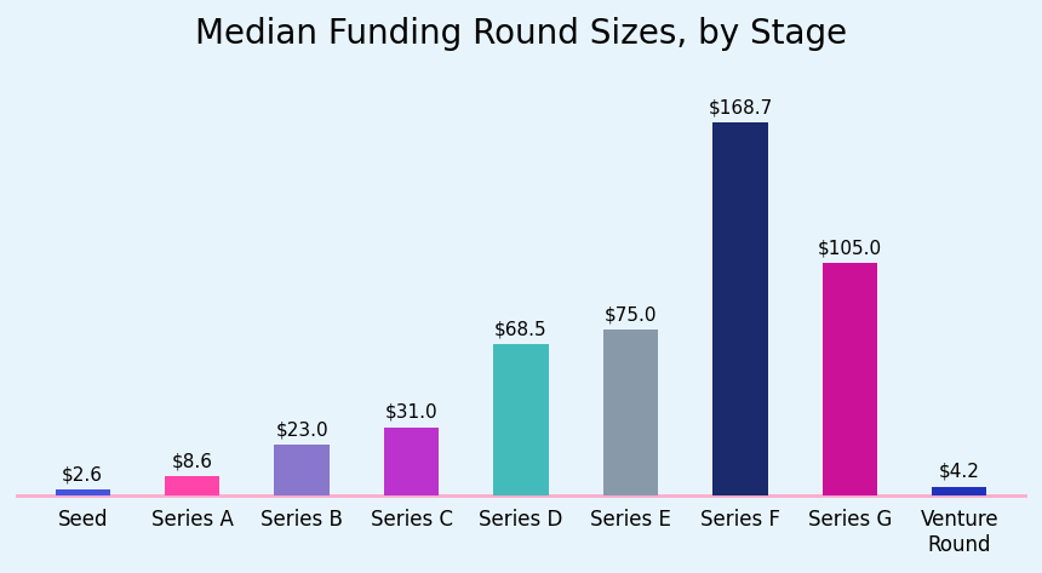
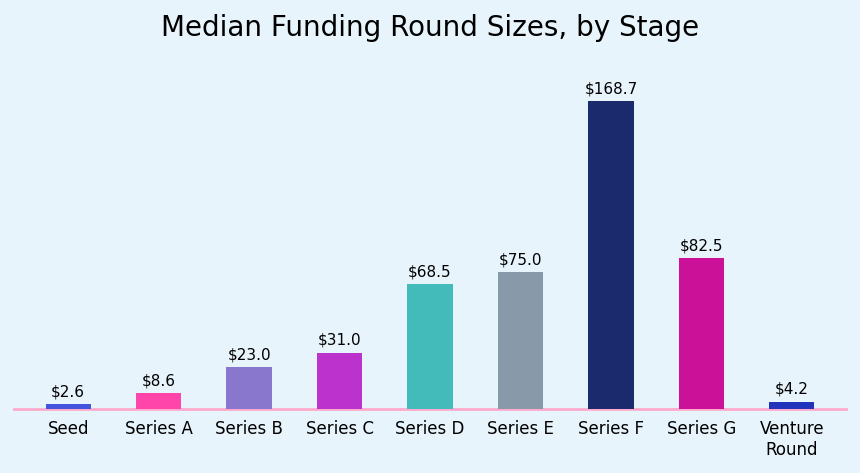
Series G: $105.0 -> $82.5
